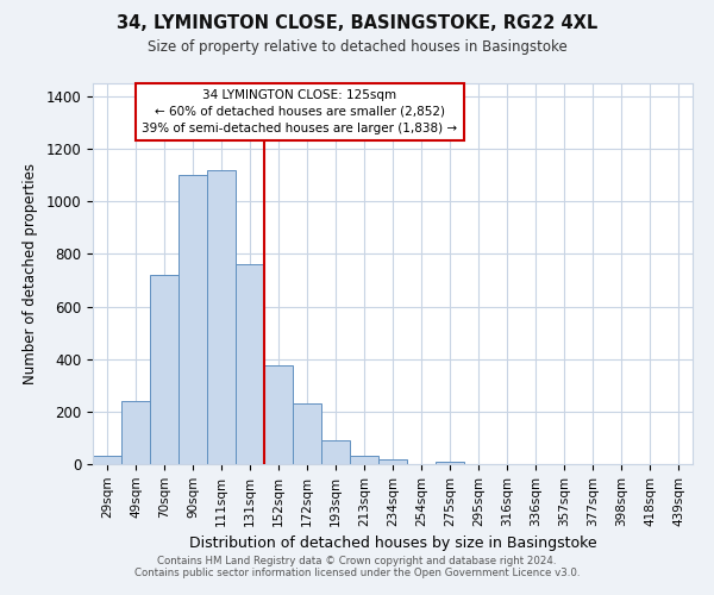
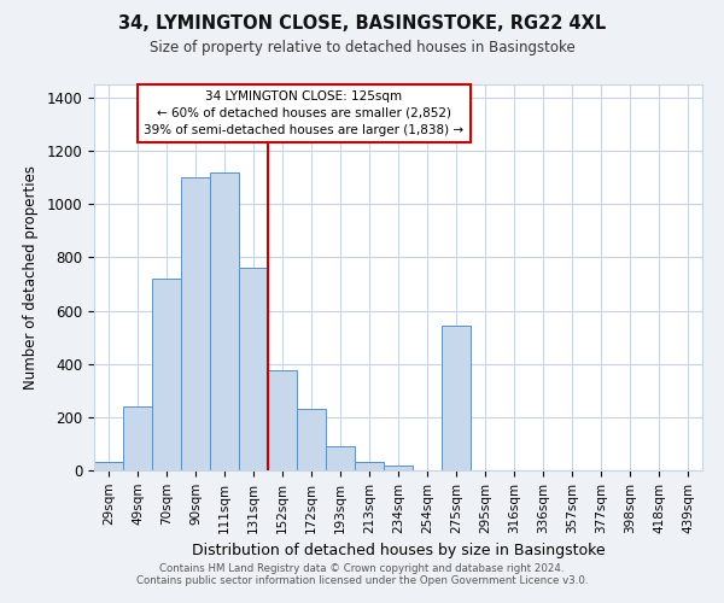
275sqm: 10 -> 545
